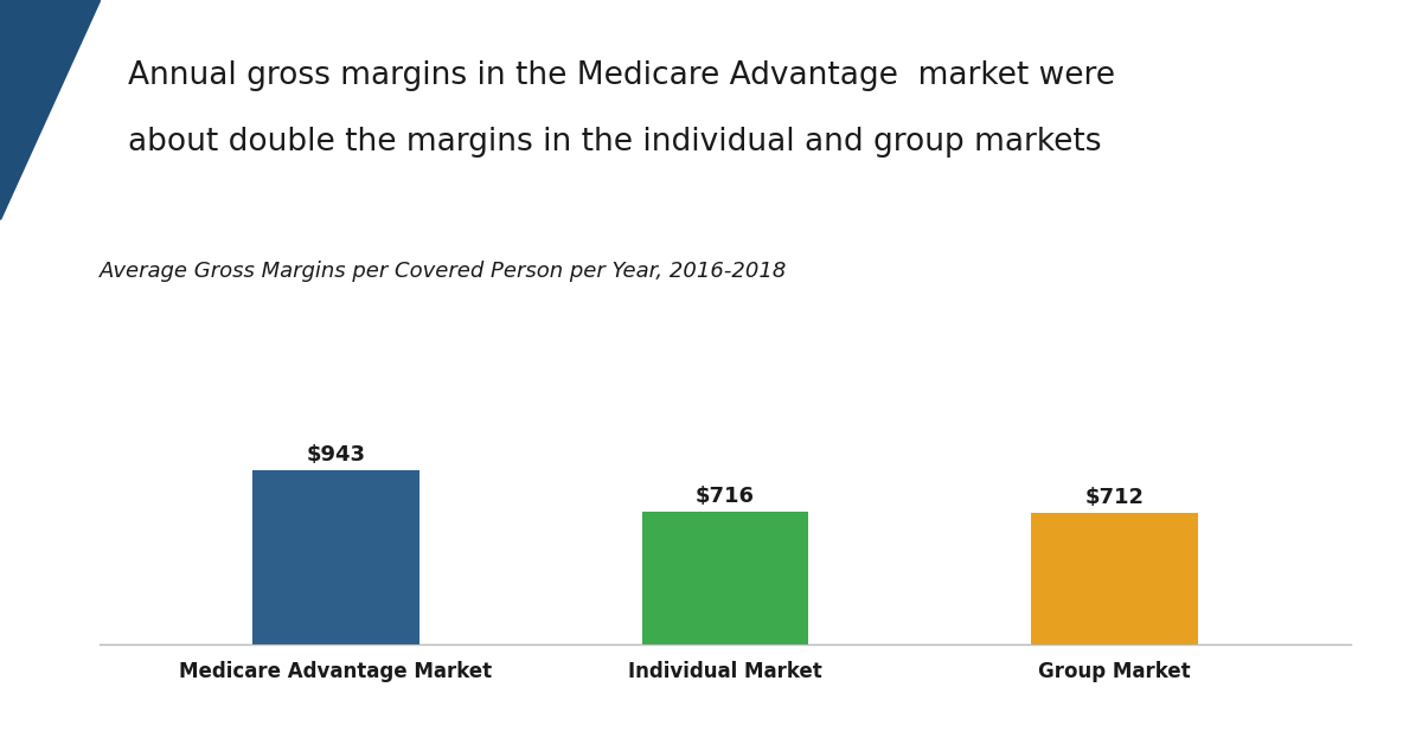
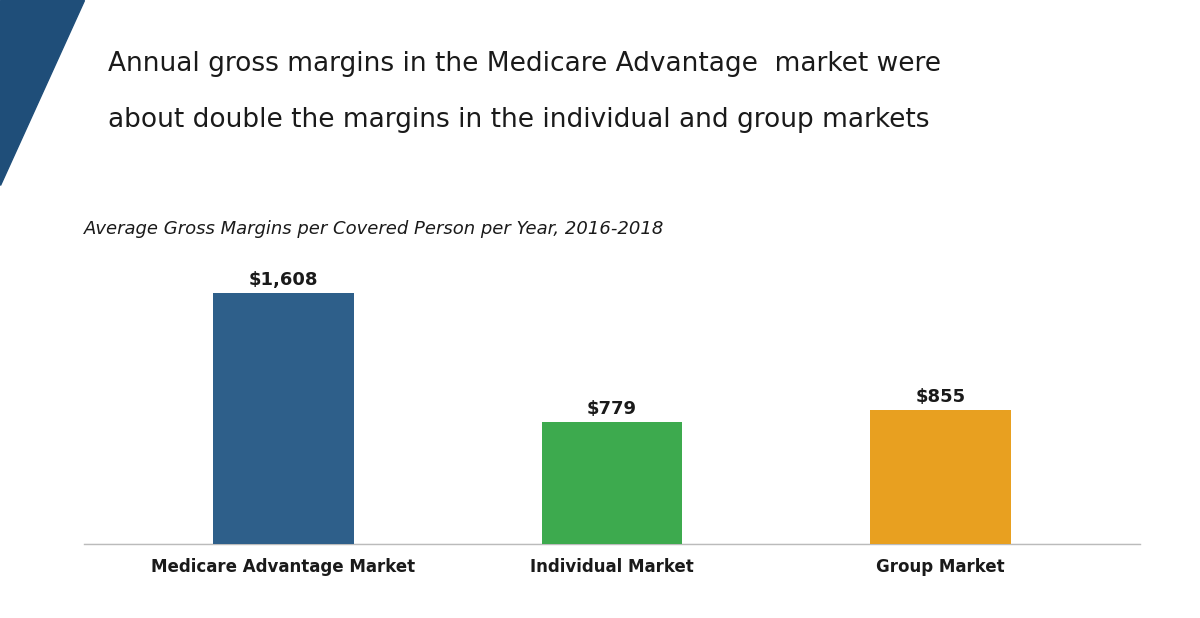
Medicare Advantage Market: $943 -> $1,608
Individual Market: $716 -> $779
Group Market: $712 -> $855
